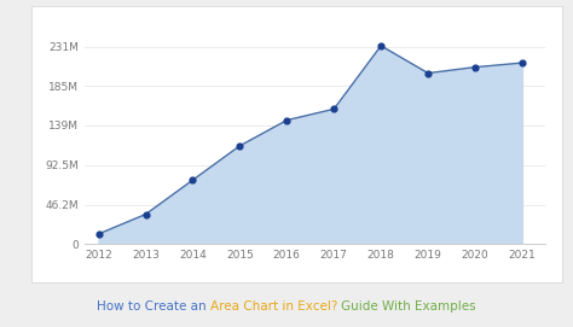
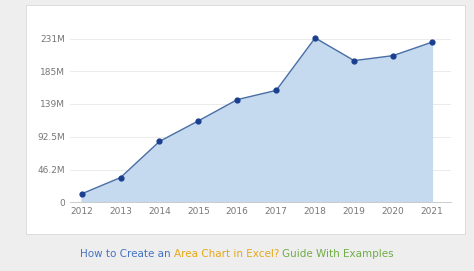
2014: 75M -> 86M
2021: 212M -> 226M
